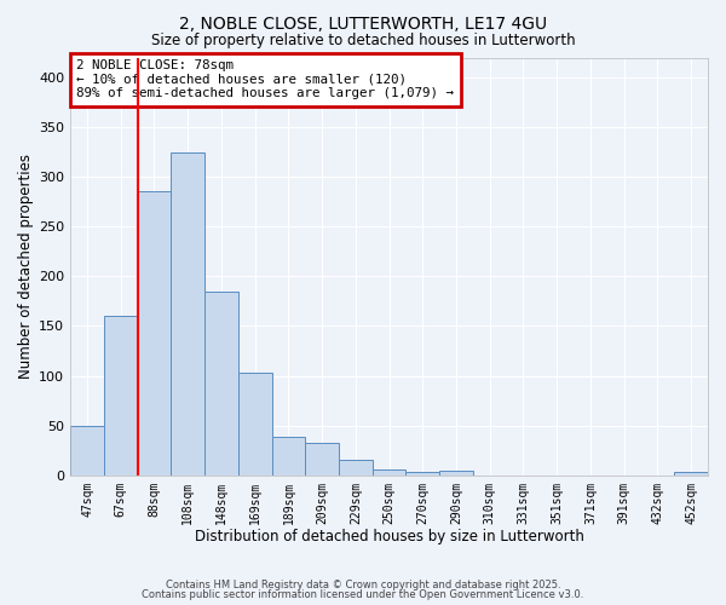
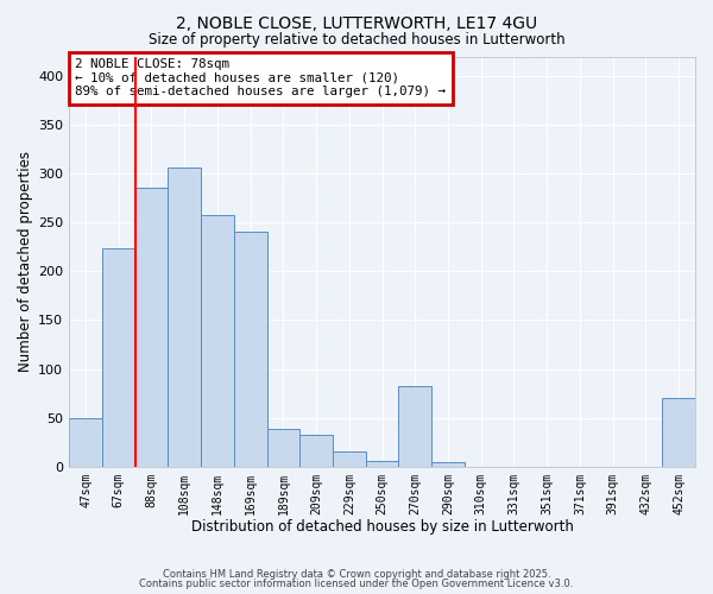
67sqm: 160 -> 224
108sqm: 325 -> 306
148sqm: 185 -> 258
169sqm: 103 -> 240
270sqm: 3 -> 82
452sqm: 3 -> 70
